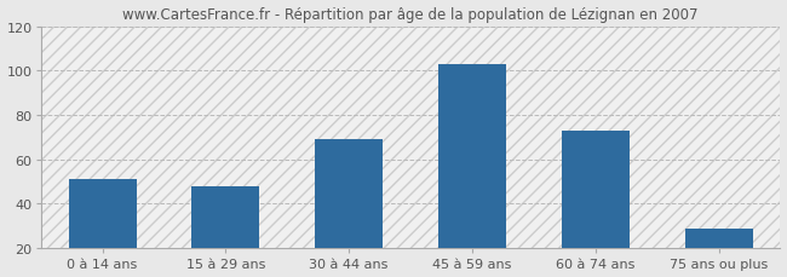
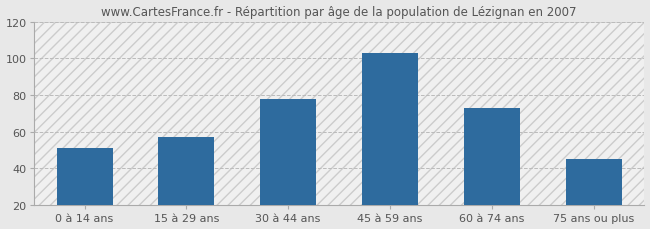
15 à 29 ans: 48 -> 57
30 à 44 ans: 69 -> 78
75 ans ou plus: 29 -> 45
